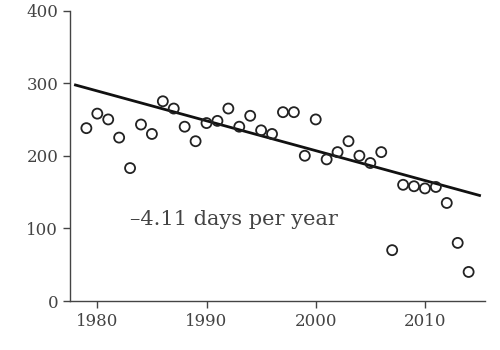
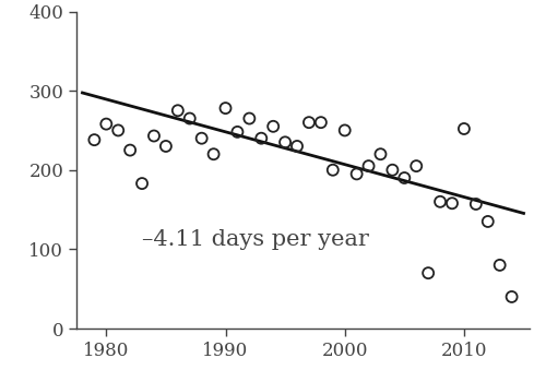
1990: 245 -> 278
2010: 155 -> 252
